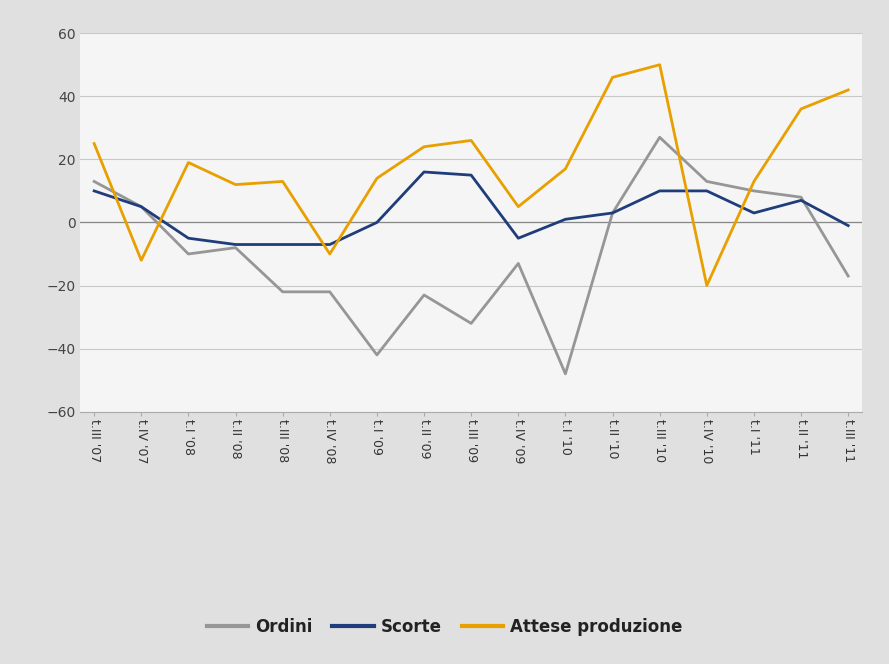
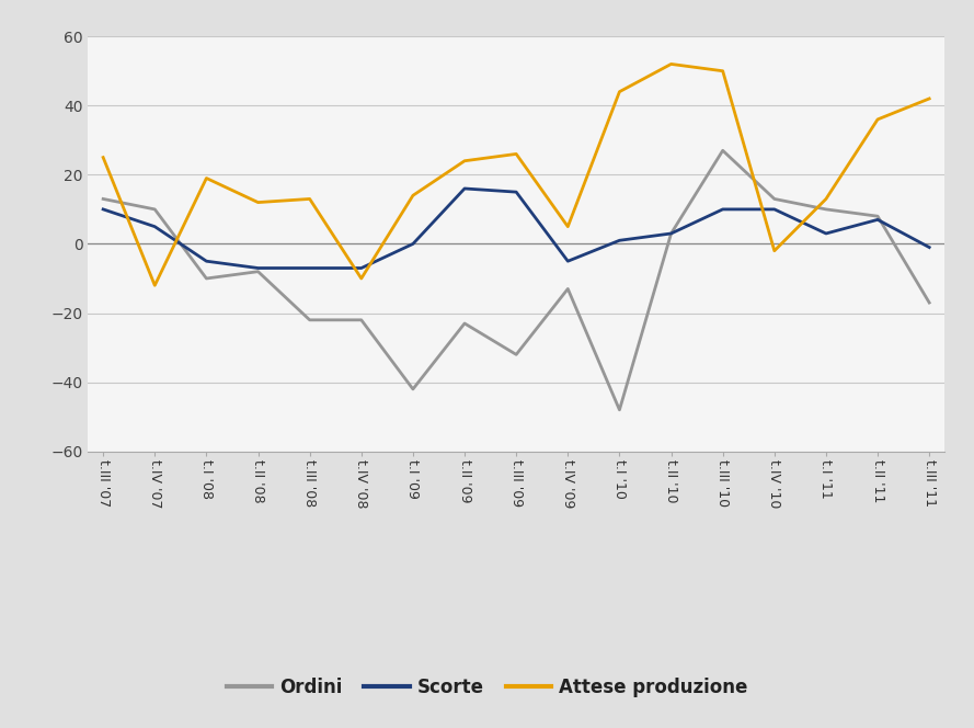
Ordini/t.IV '07: 5 -> 10
Attese produzione/t.I '10: 17 -> 44
Attese produzione/t.II '10: 46 -> 52
Attese produzione/t.IV '10: -20 -> -2
